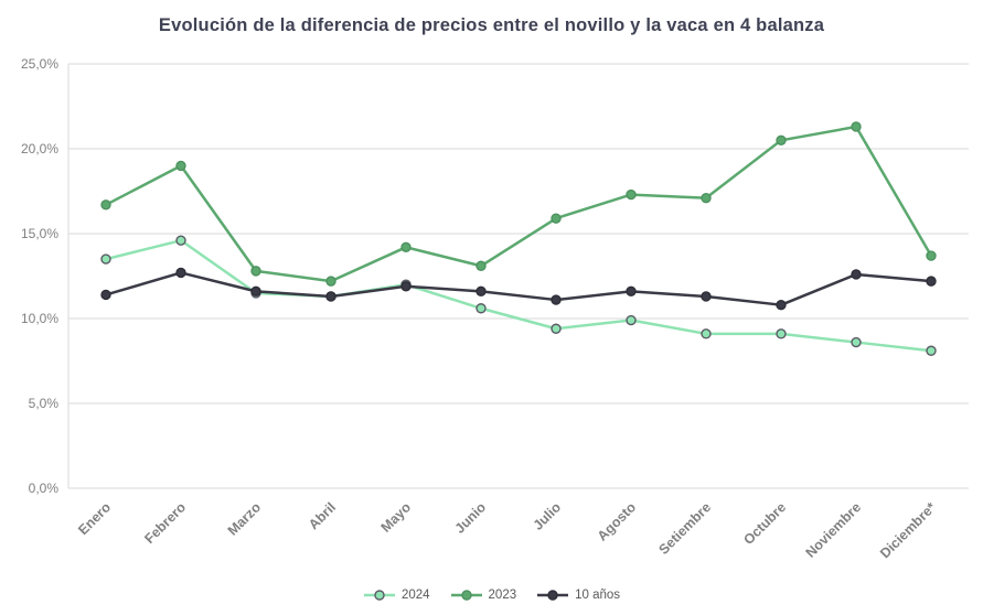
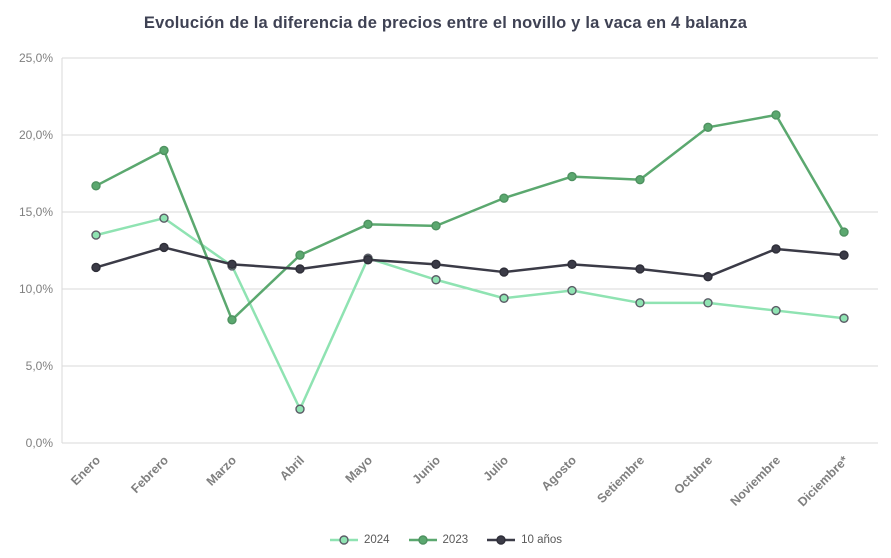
2023/Marzo: 12,8% -> 8,0%
2024/Abril: 11,3% -> 2,2%
2023/Junio: 13,1% -> 14,1%
